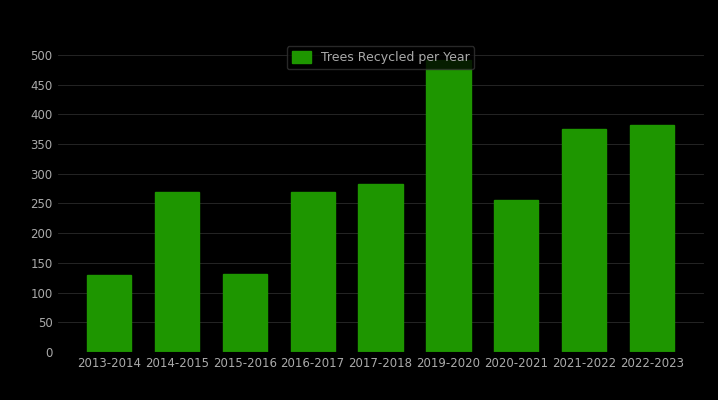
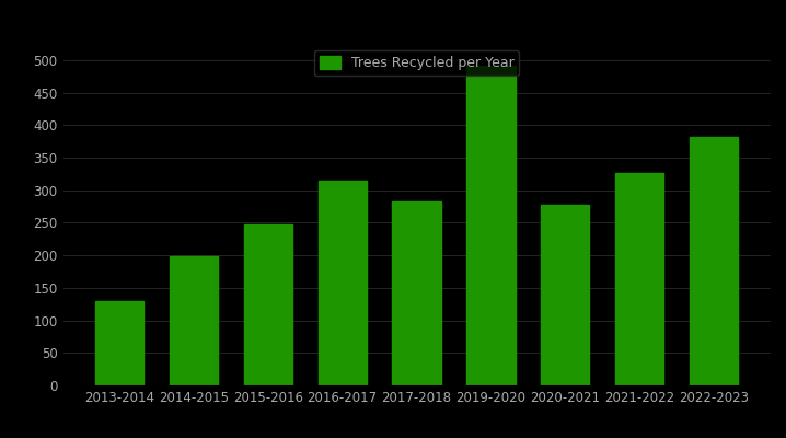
2014-2015: 270 -> 198
2015-2016: 132 -> 248
2016-2017: 270 -> 315
2020-2021: 256 -> 277
2021-2022: 376 -> 327
